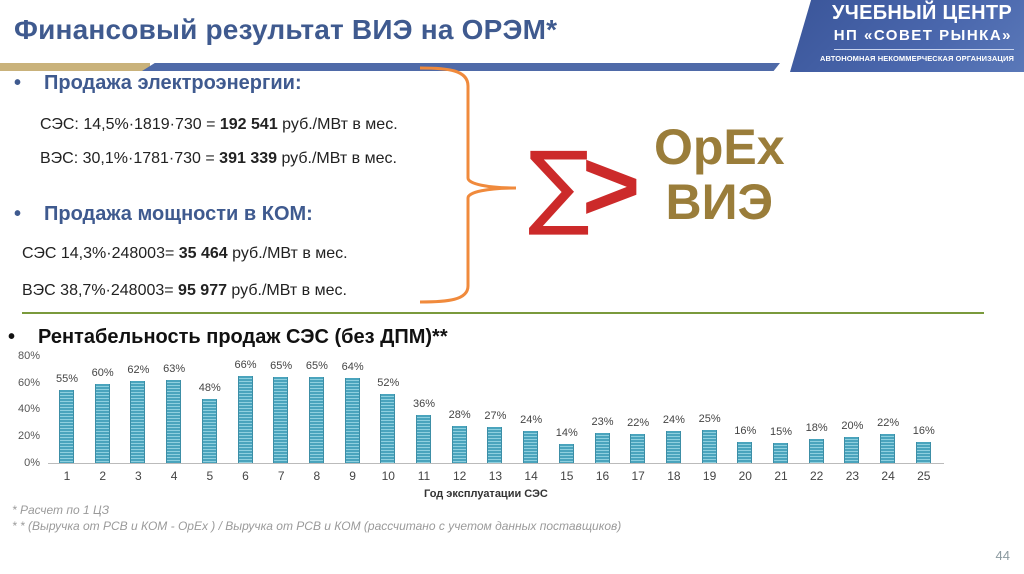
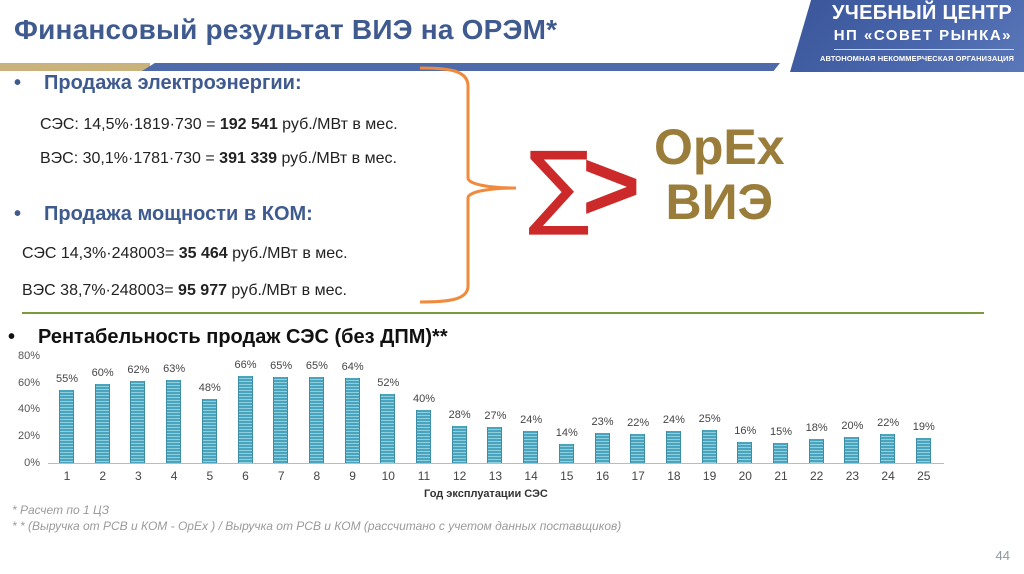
11: 36% -> 40%
25: 16% -> 19%
